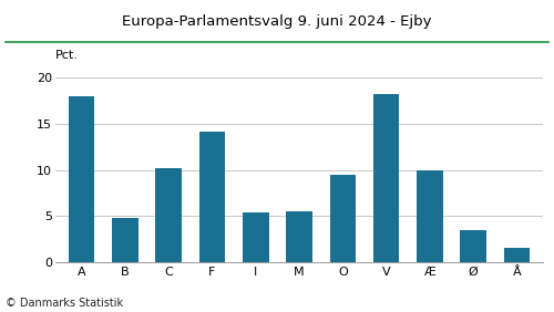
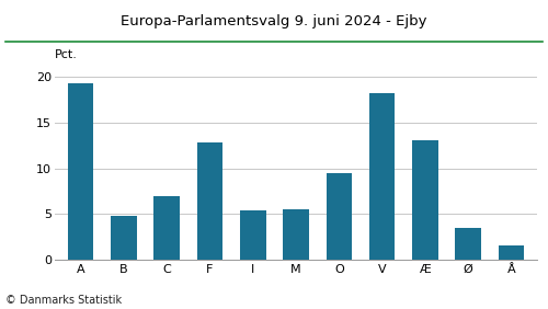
A: 18.0 -> 19.3
C: 10.2 -> 6.9
F: 14.2 -> 12.8
Æ: 10.0 -> 13.1
